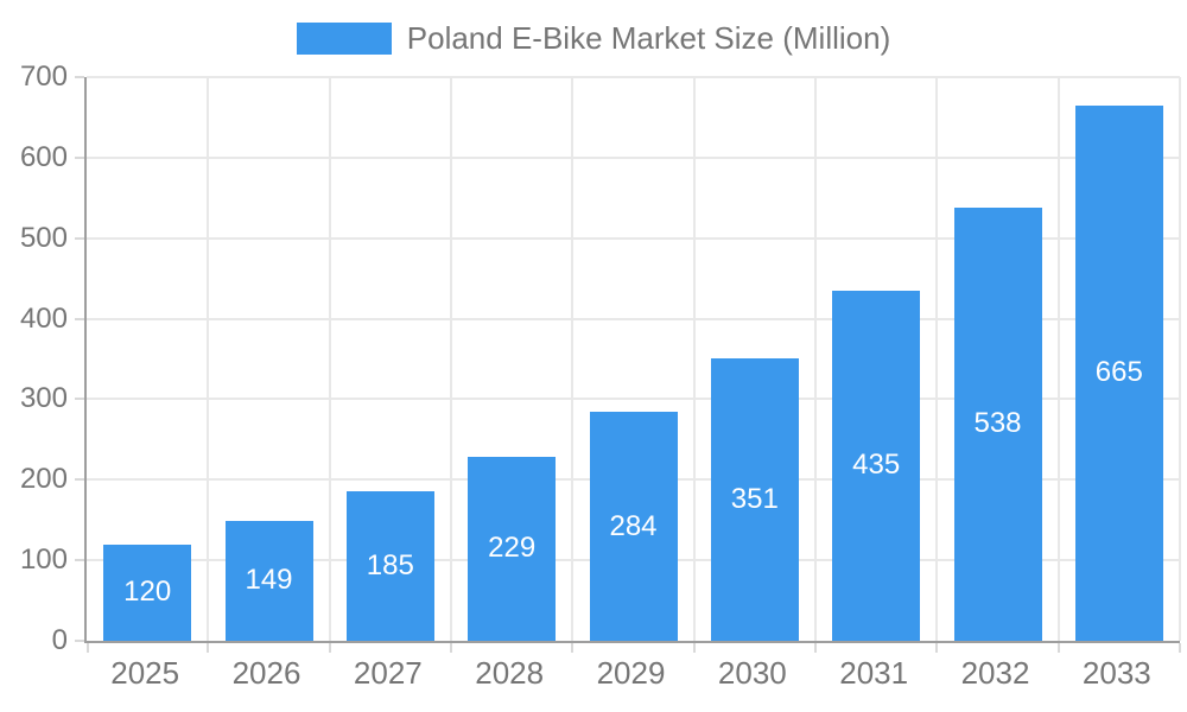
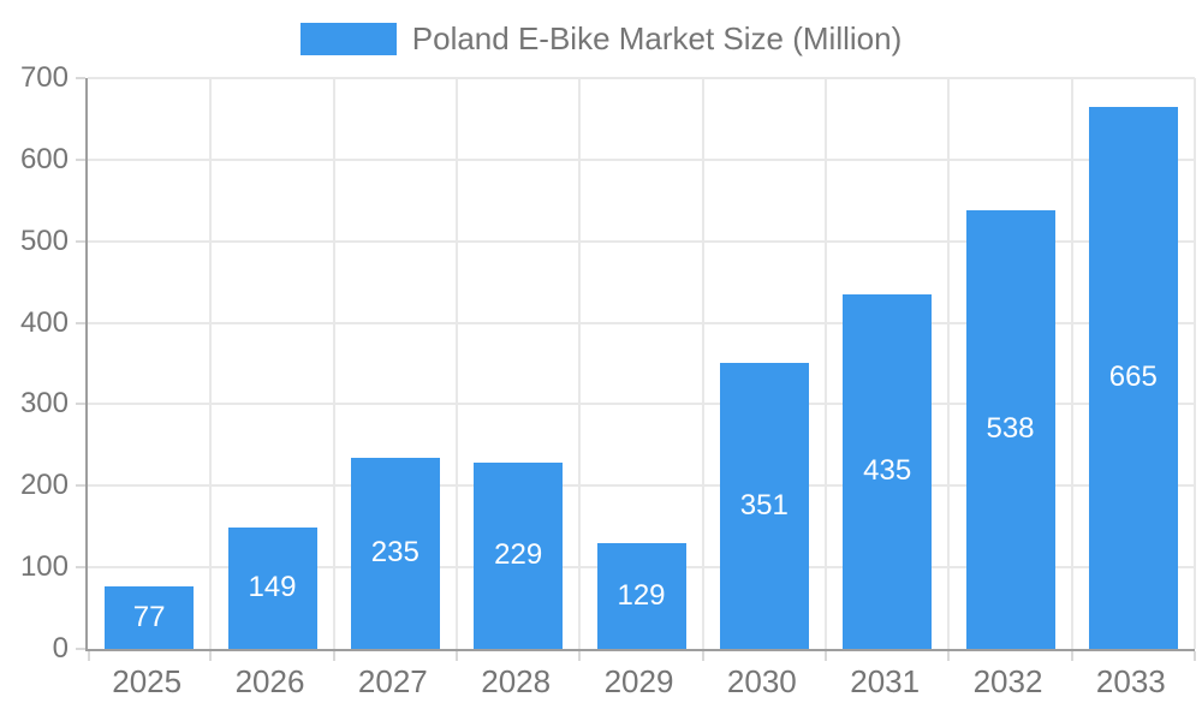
2025: 120 -> 77
2027: 185 -> 235
2029: 284 -> 129
